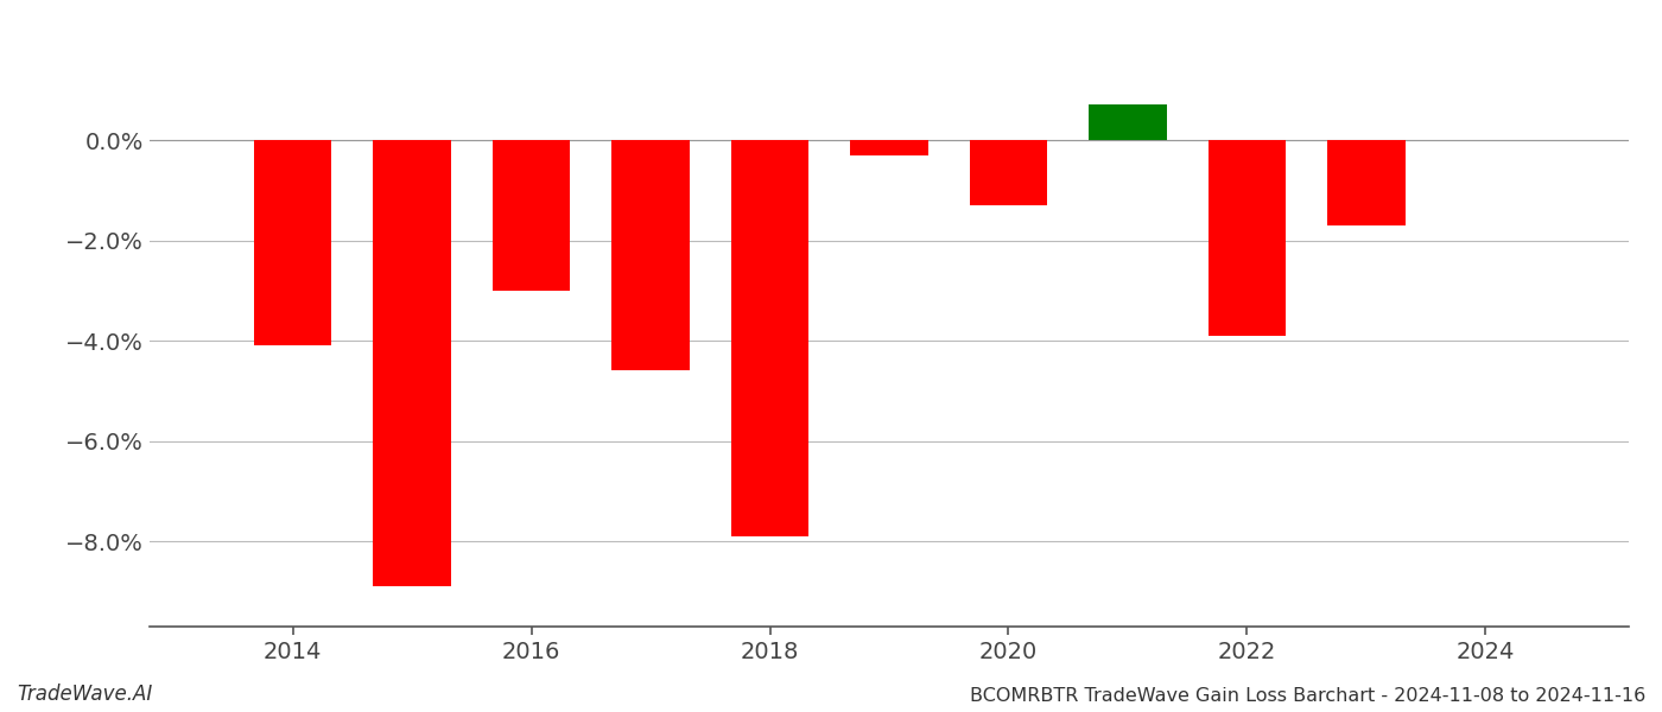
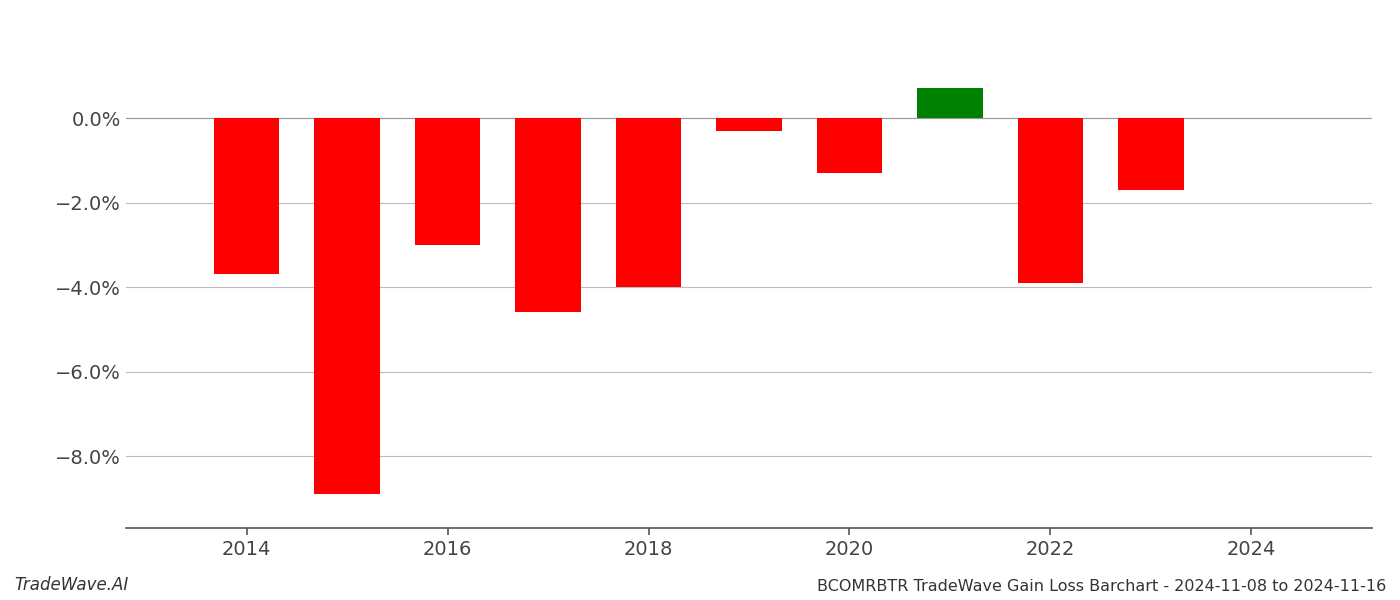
2014: -4.1% -> -3.7%
2018: -7.9% -> -4.0%
